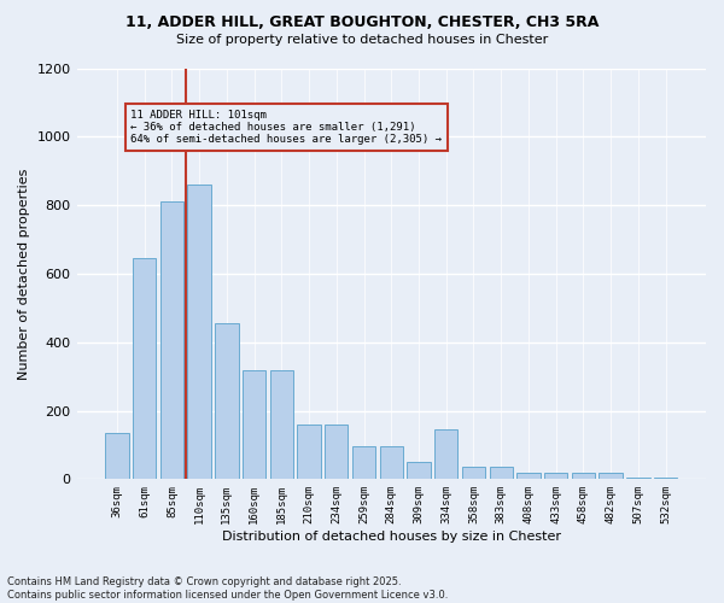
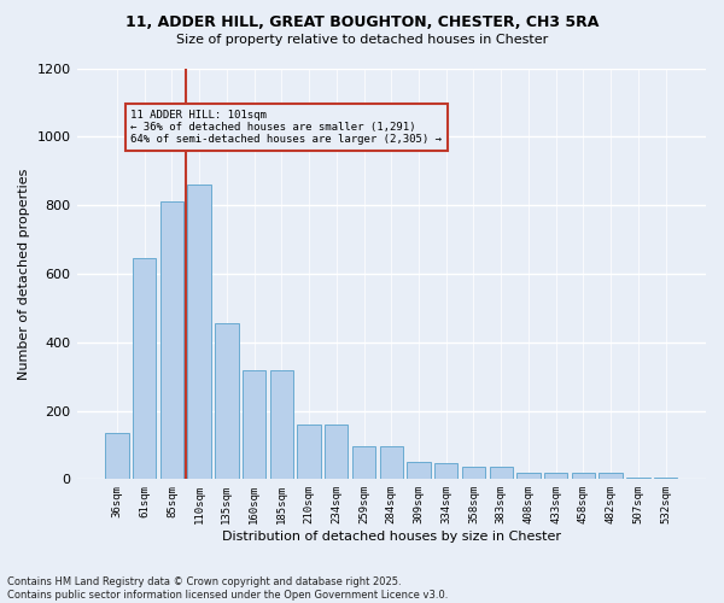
334sqm: 145 -> 48
